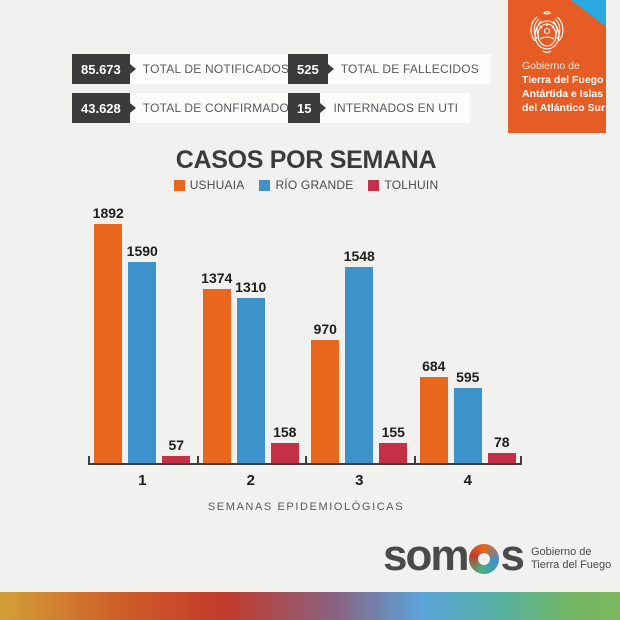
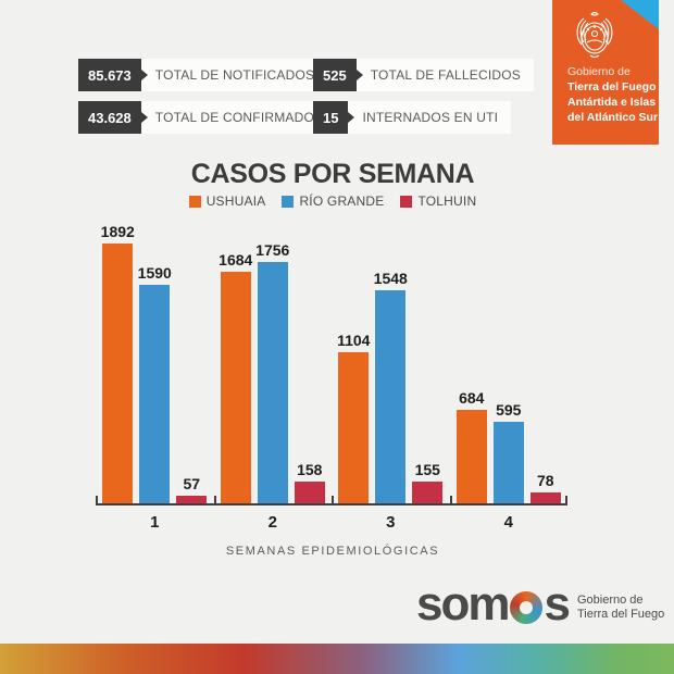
USHUAIA/2: 1374 -> 1684
RÍO GRANDE/2: 1310 -> 1756
USHUAIA/3: 970 -> 1104
